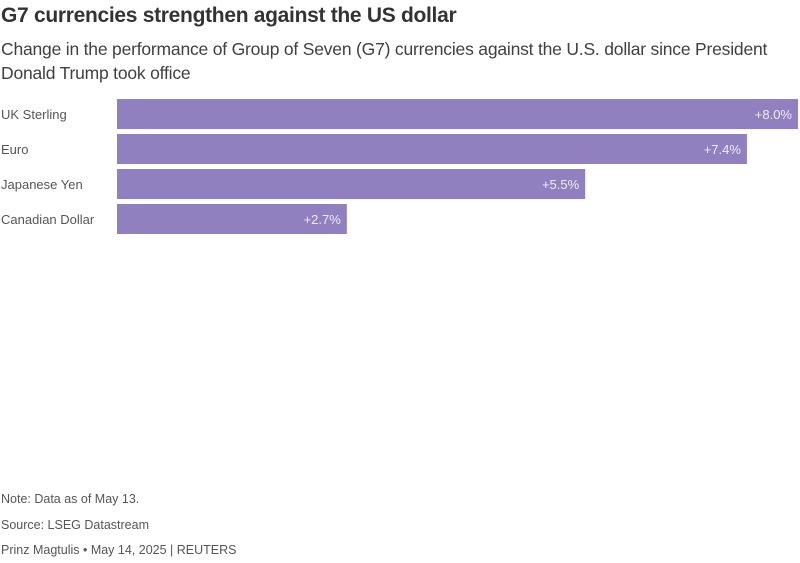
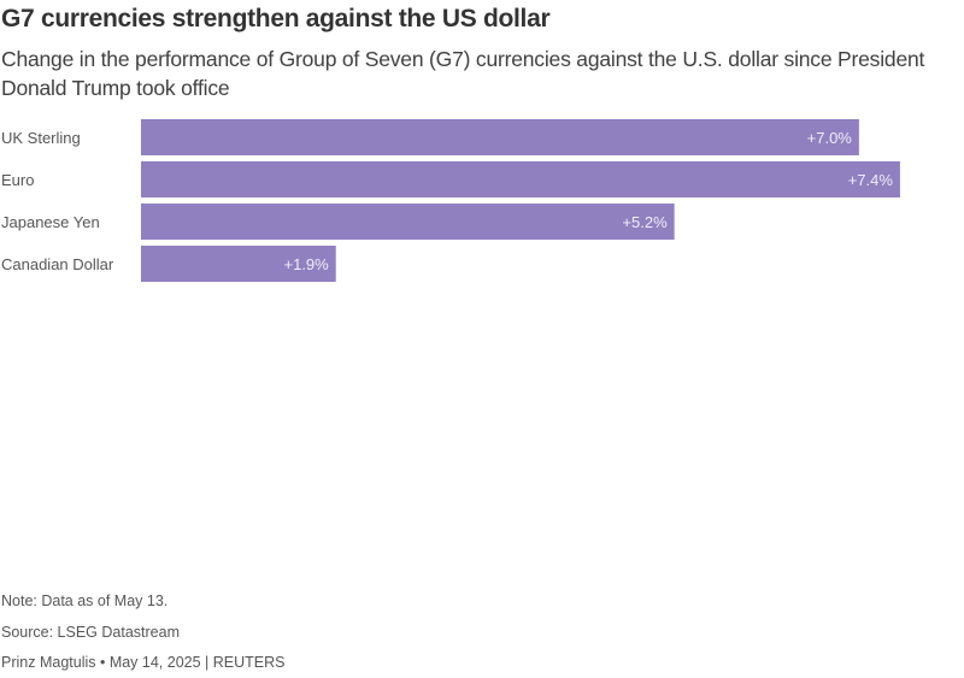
UK Sterling: +8.0% -> +7.0%
Japanese Yen: +5.5% -> +5.2%
Canadian Dollar: +2.7% -> +1.9%
